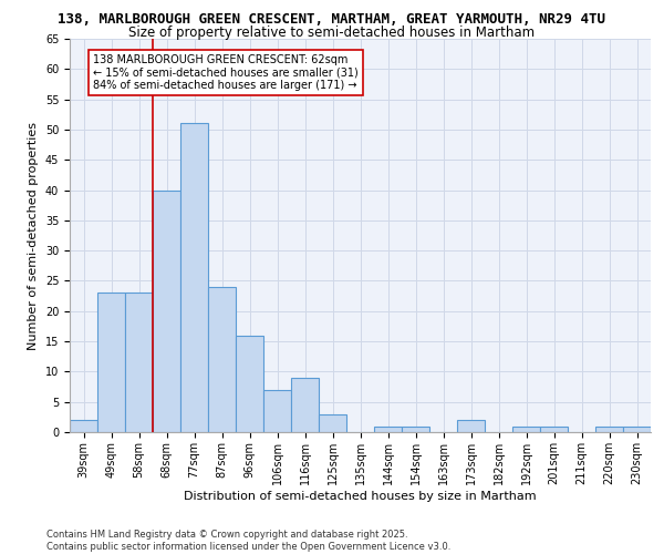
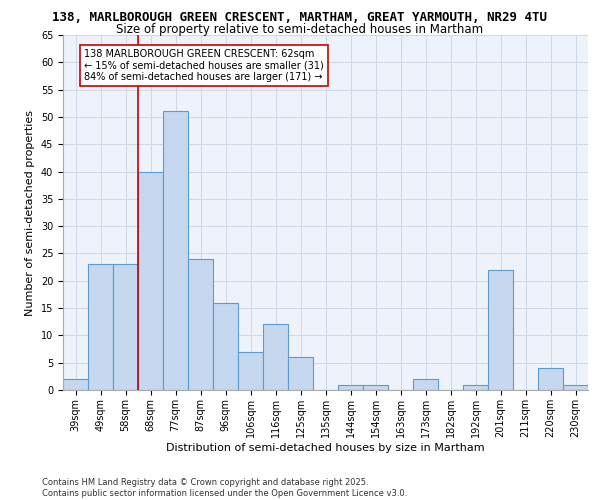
116sqm: 9 -> 12
125sqm: 3 -> 6
201sqm: 1 -> 22
220sqm: 1 -> 4
